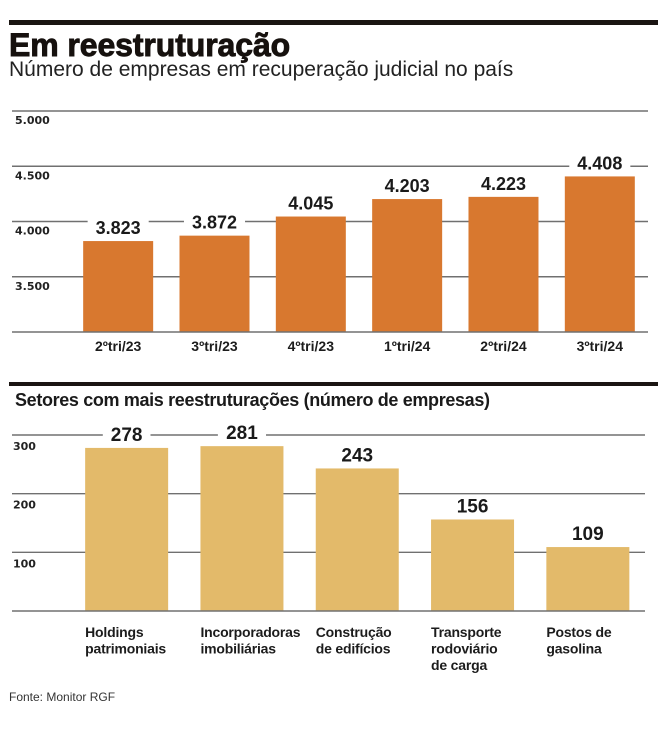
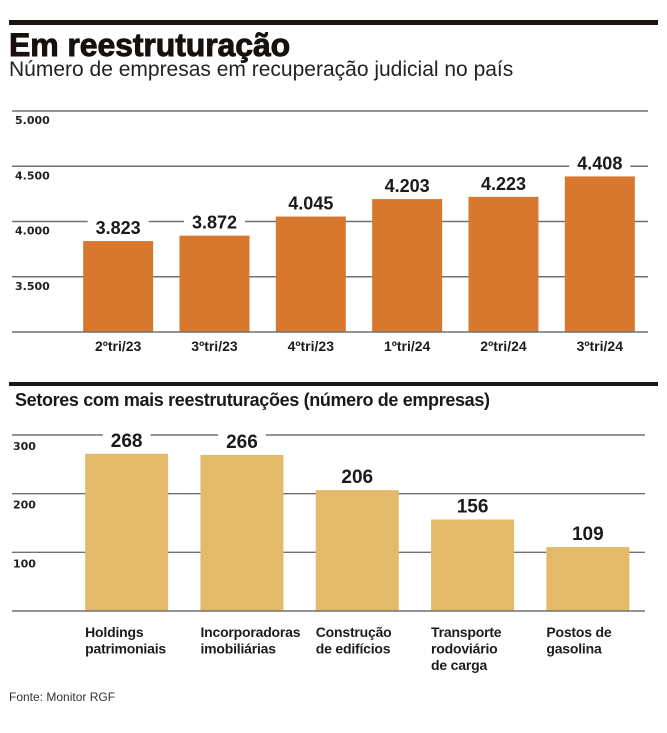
Setores com mais reestruturações (número de empresas)/Holdings patrimoniais: 278 -> 268
Setores com mais reestruturações (número de empresas)/Incorporadoras imobiliárias: 281 -> 266
Setores com mais reestruturações (número de empresas)/Construção de edifícios: 243 -> 206
